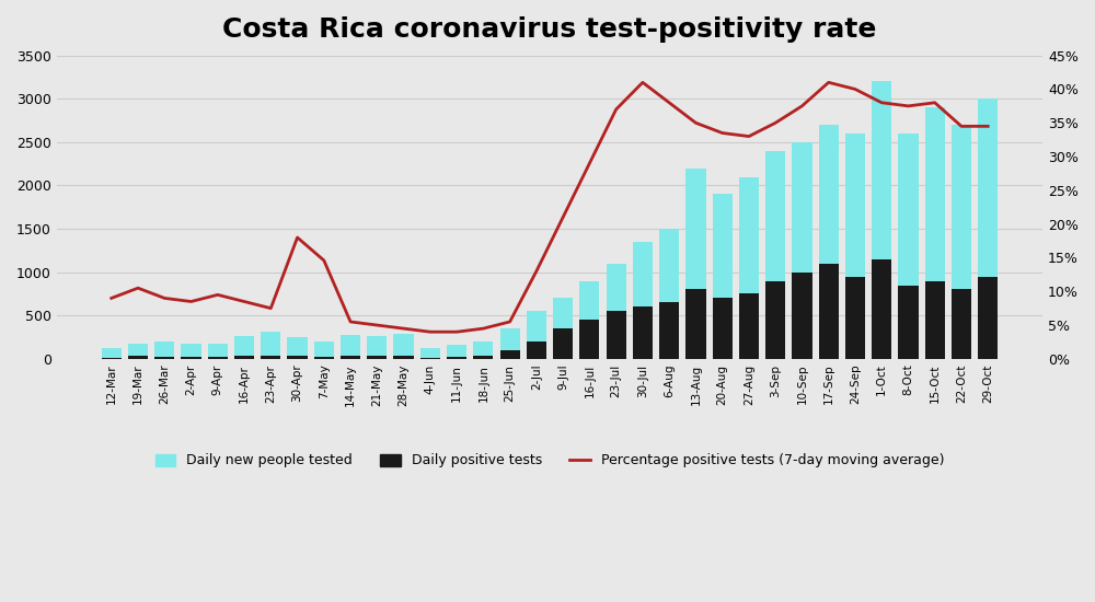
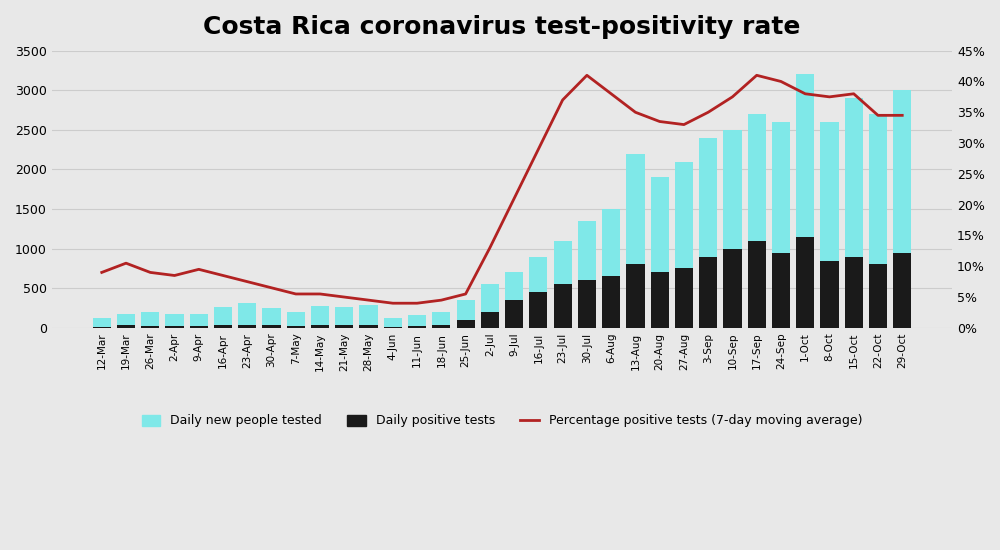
Percentage positive tests (7-day moving average)/30-Apr: 18.0% -> 6.5%
Percentage positive tests (7-day moving average)/7-May: 14.6% -> 5.5%
